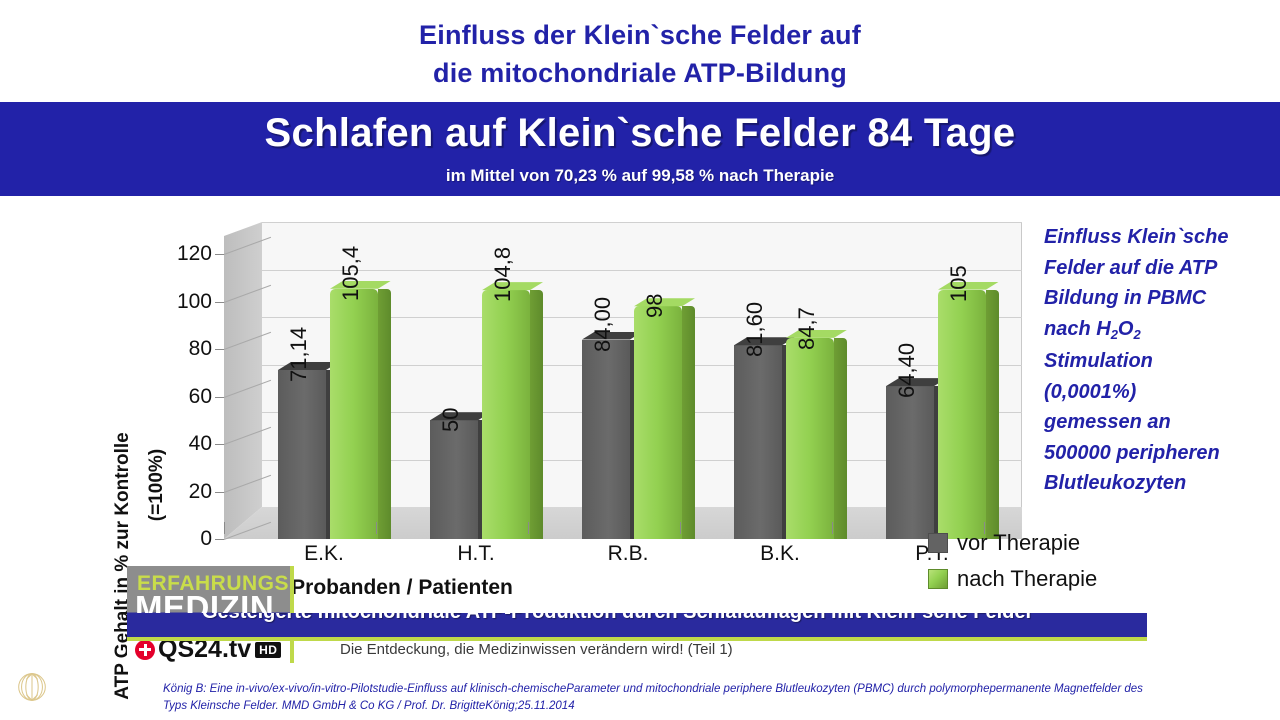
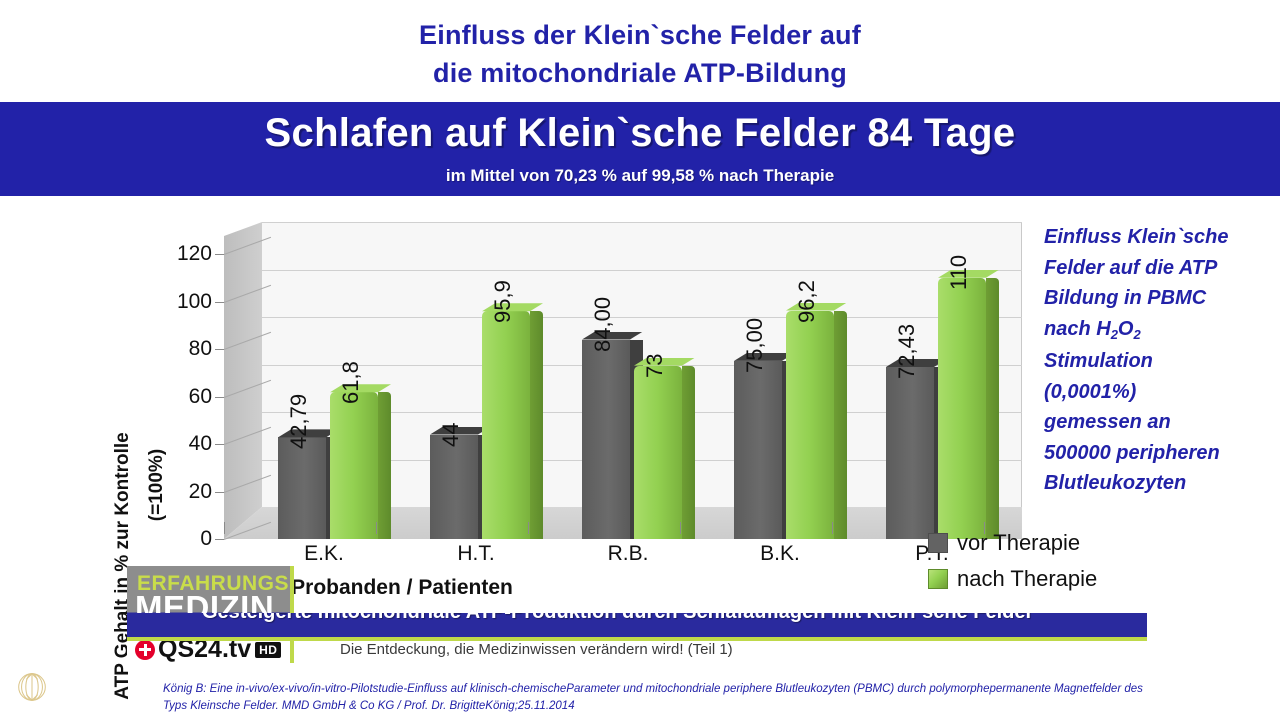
vor Therapie/E.K.: 71,14 -> 42,79
nach Therapie/E.K.: 105,4 -> 61,8
vor Therapie/H.T.: 50 -> 44
nach Therapie/H.T.: 104,8 -> 95,9
nach Therapie/R.B.: 98 -> 73
vor Therapie/B.K.: 81,60 -> 75,00
nach Therapie/B.K.: 84,7 -> 96,2
vor Therapie/P.T.: 64,40 -> 72,43
nach Therapie/P.T.: 105 -> 110
